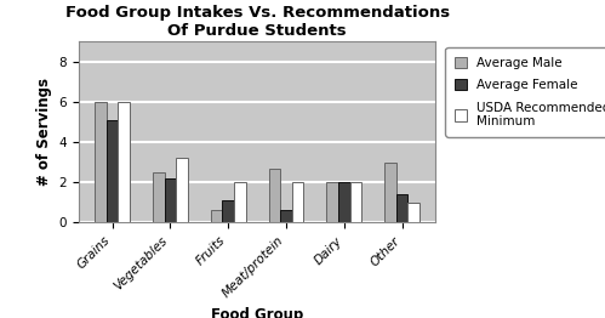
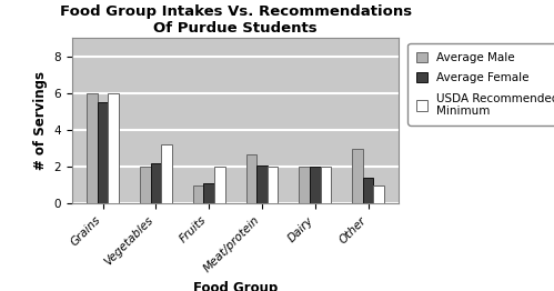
Average Female/Grains: 5.1 -> 5.5
Average Male/Vegetables: 2.5 -> 2.0
Average Male/Fruits: 0.6 -> 1.0
Average Female/Meat/protein: 0.6 -> 2.1
